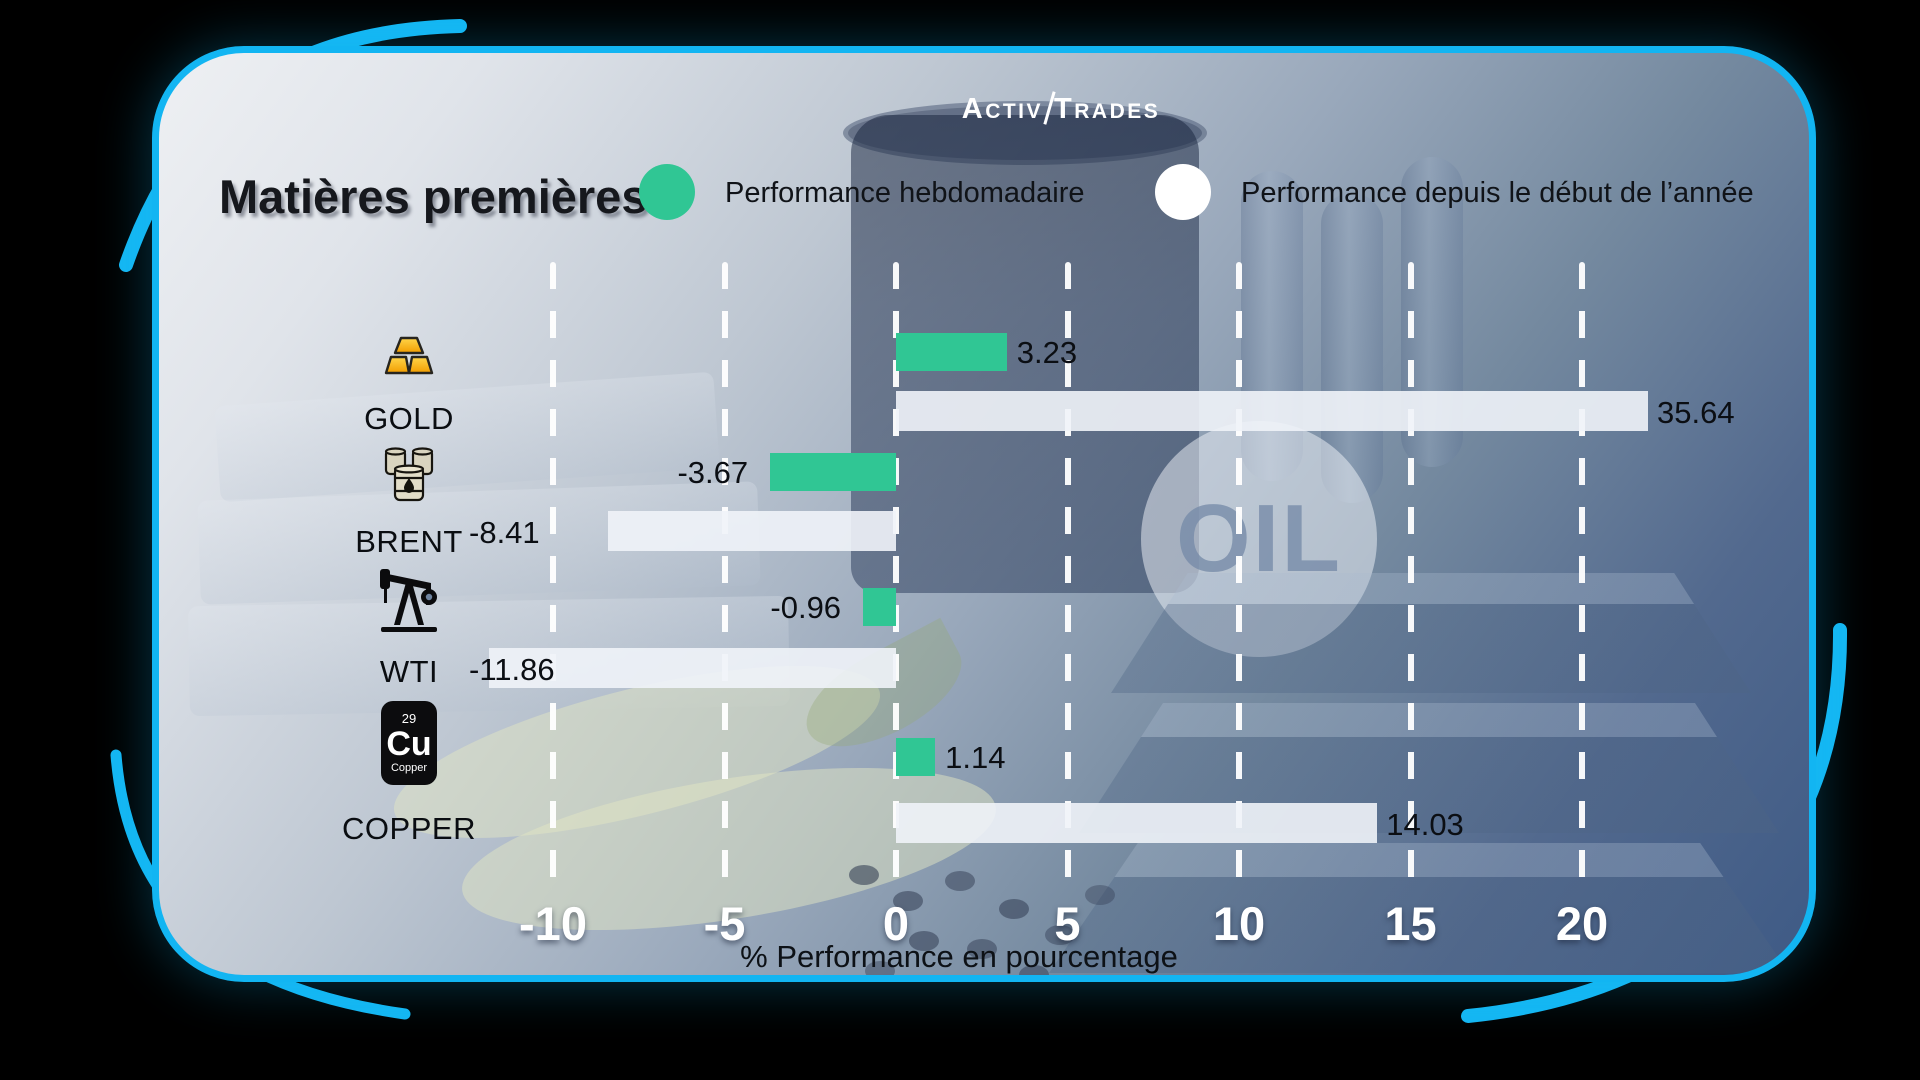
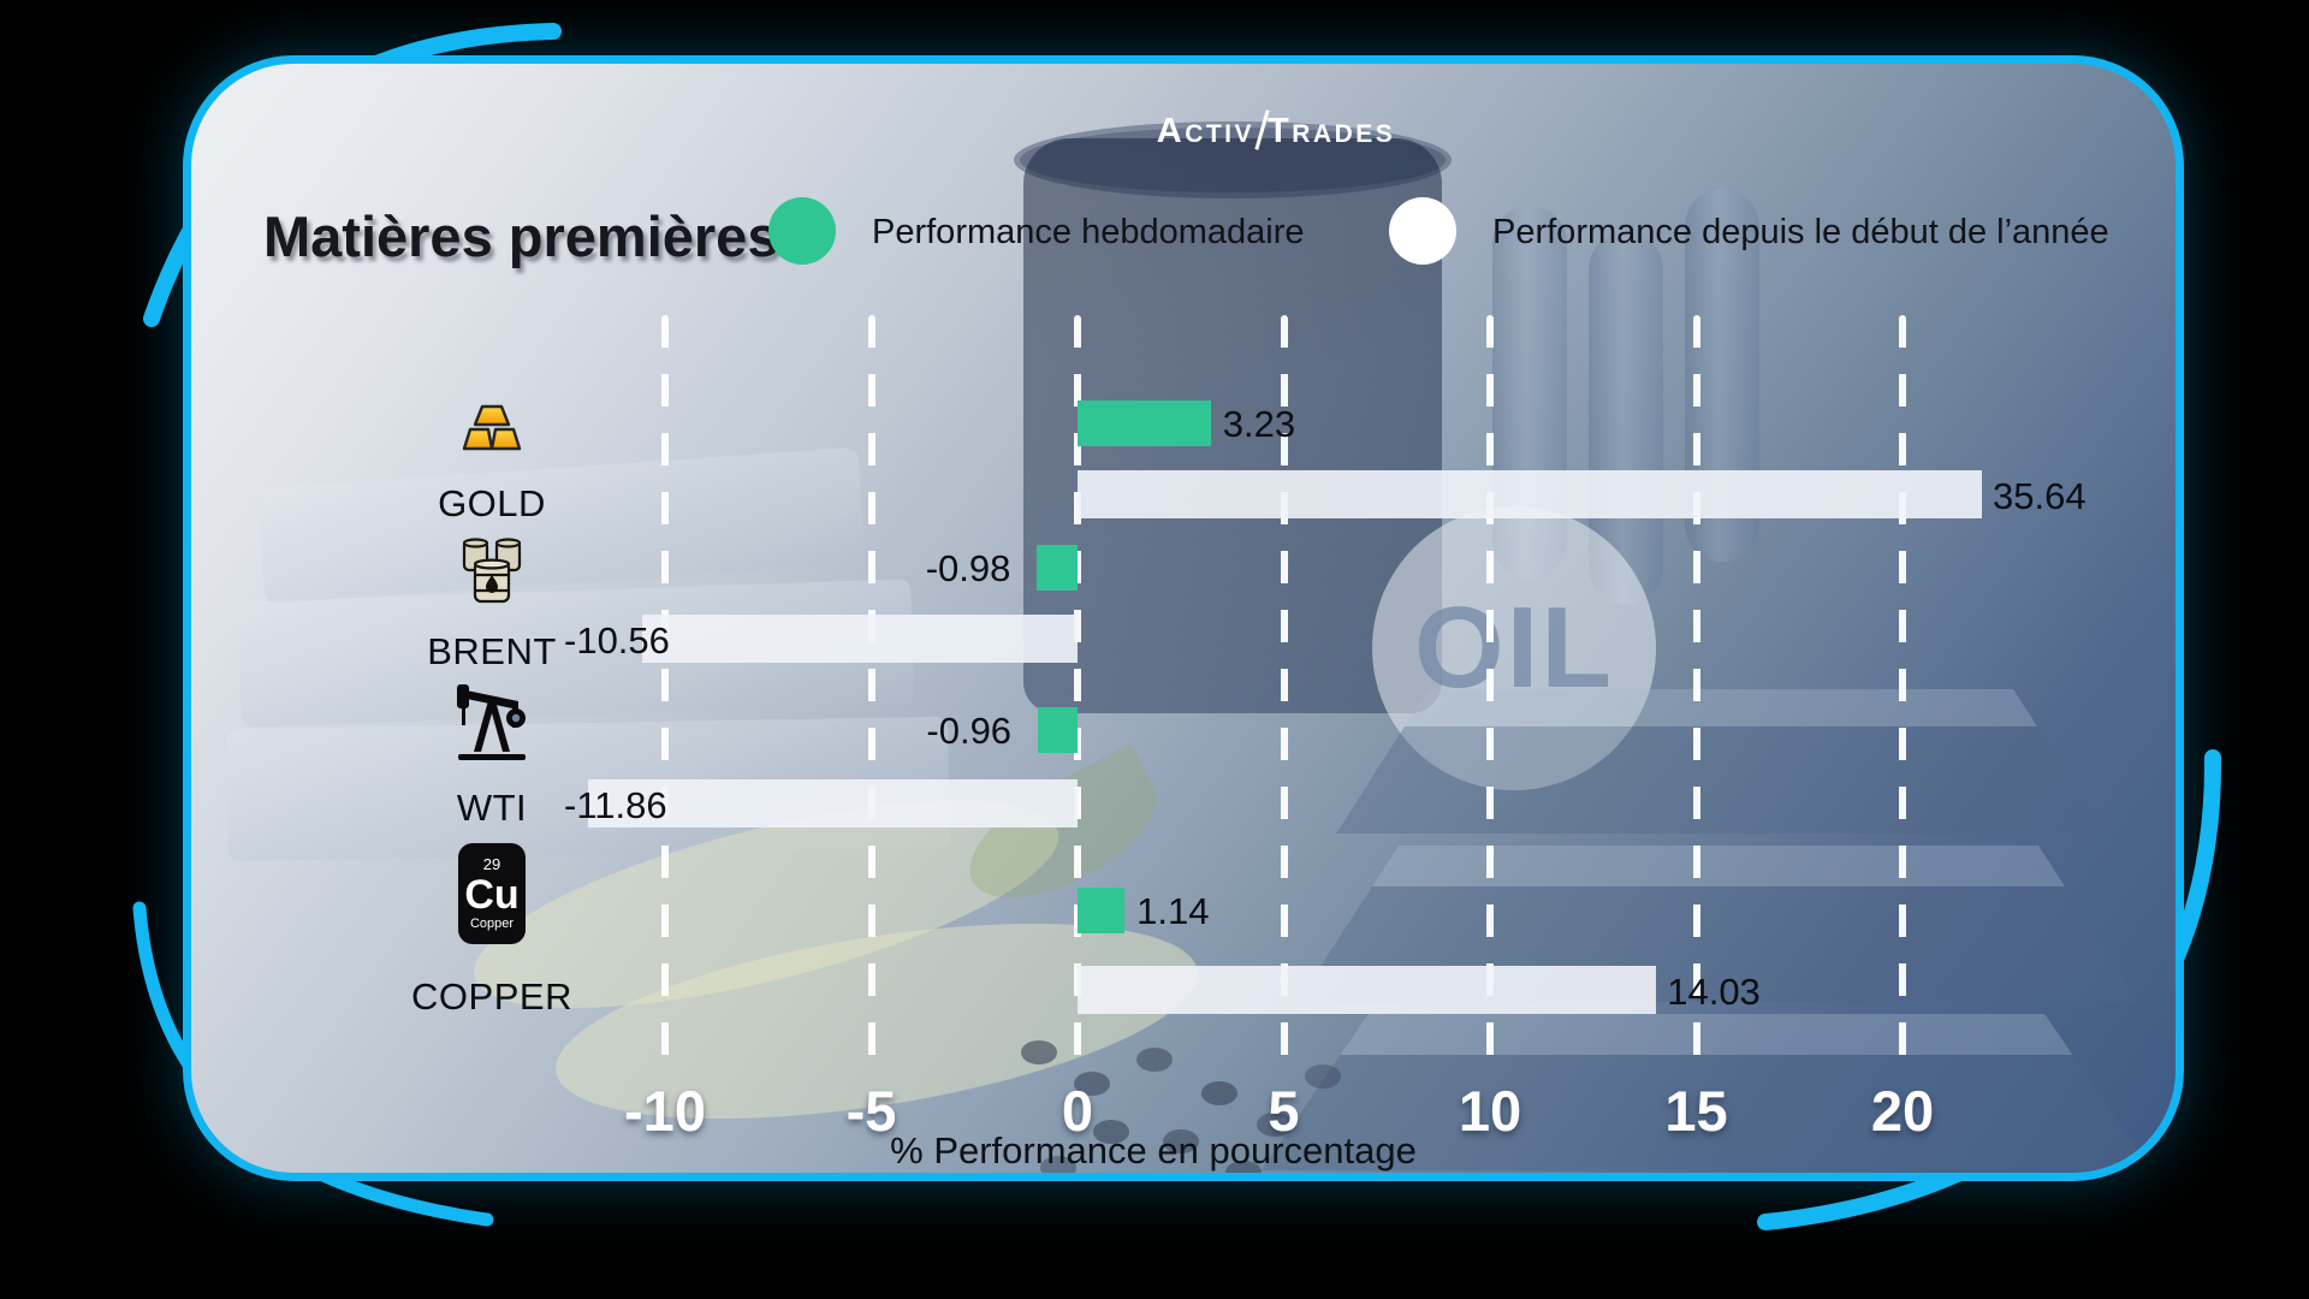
Performance hebdomadaire/BRENT: -3.67 -> -0.98
Performance depuis le début de l’année/BRENT: -8.41 -> -10.56
